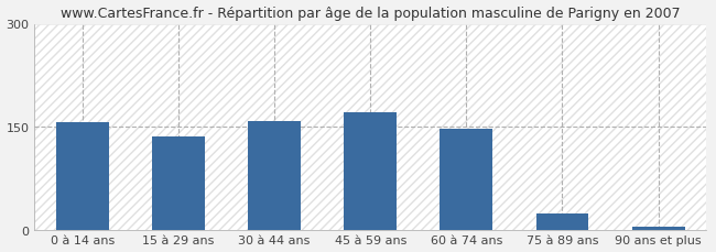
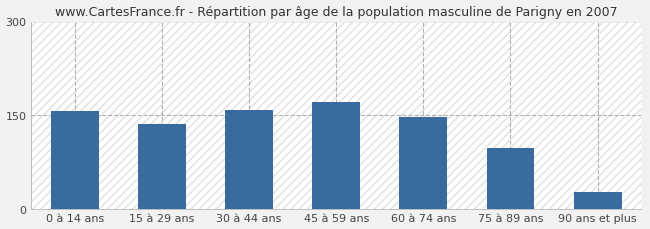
75 à 89 ans: 25 -> 98
90 ans et plus: 5 -> 28
